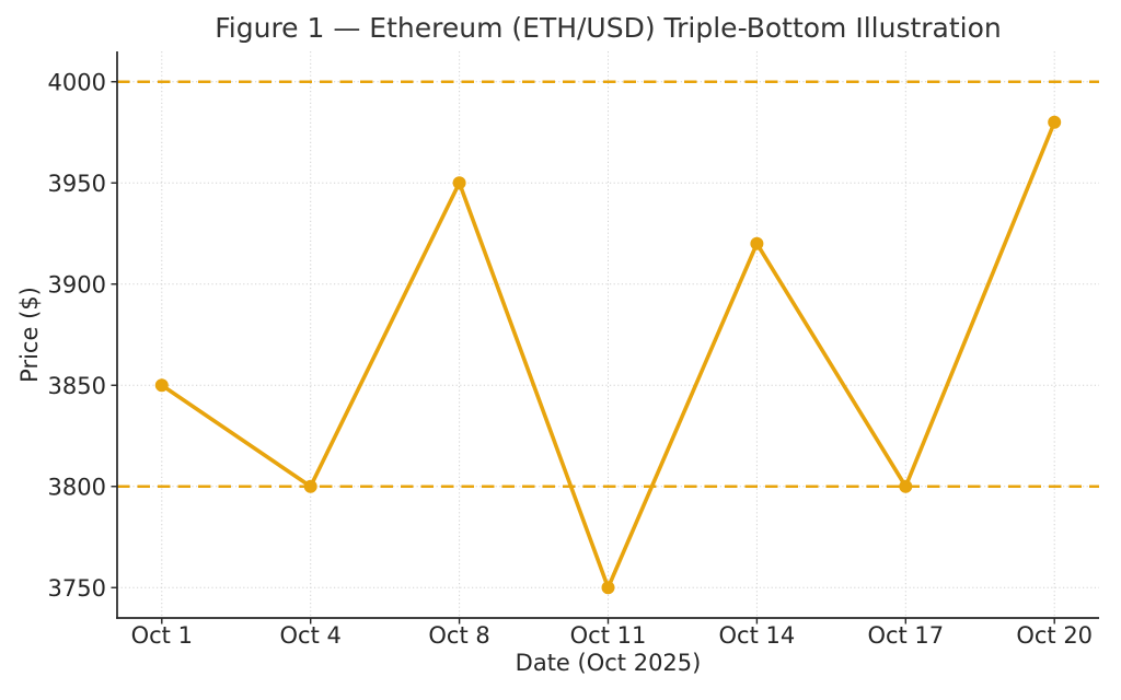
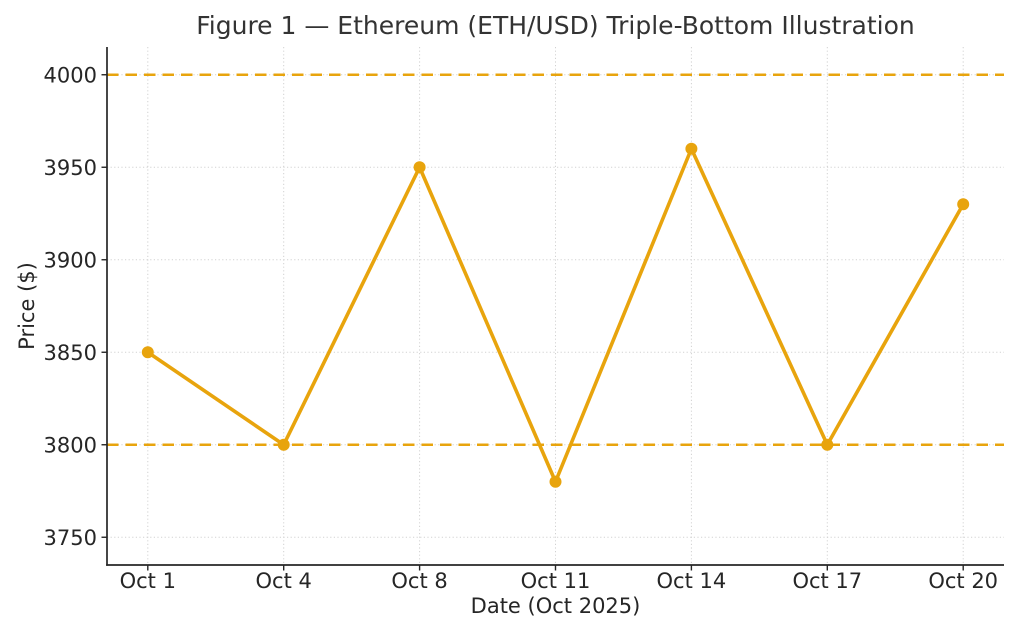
Oct 11: 3750 -> 3780
Oct 14: 3920 -> 3960
Oct 20: 3980 -> 3930
